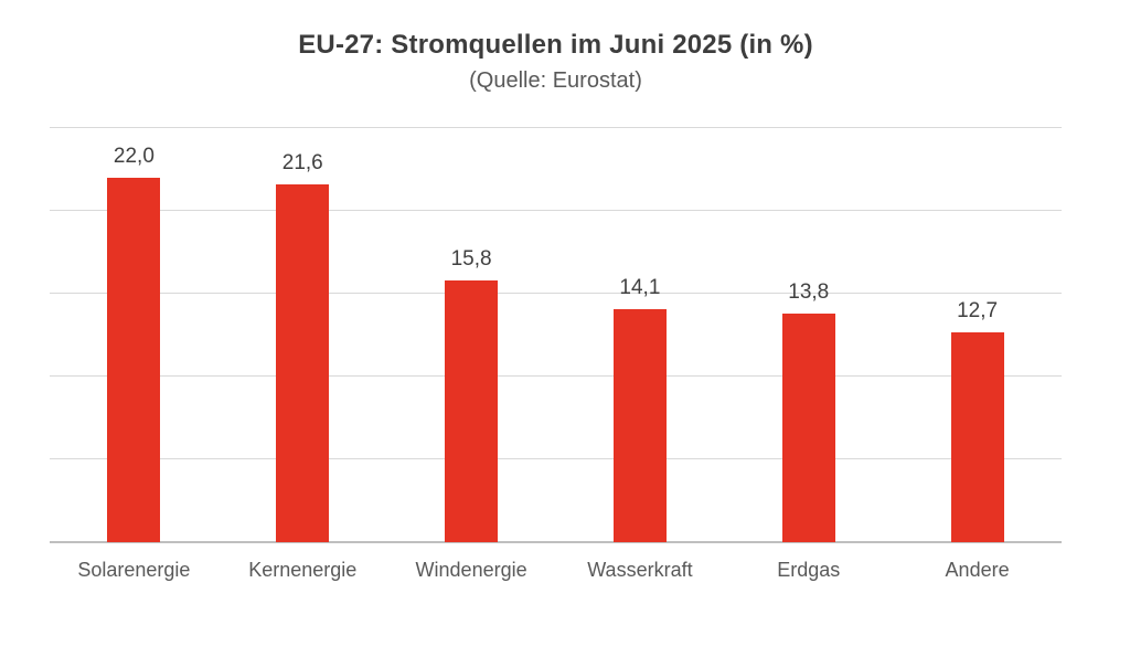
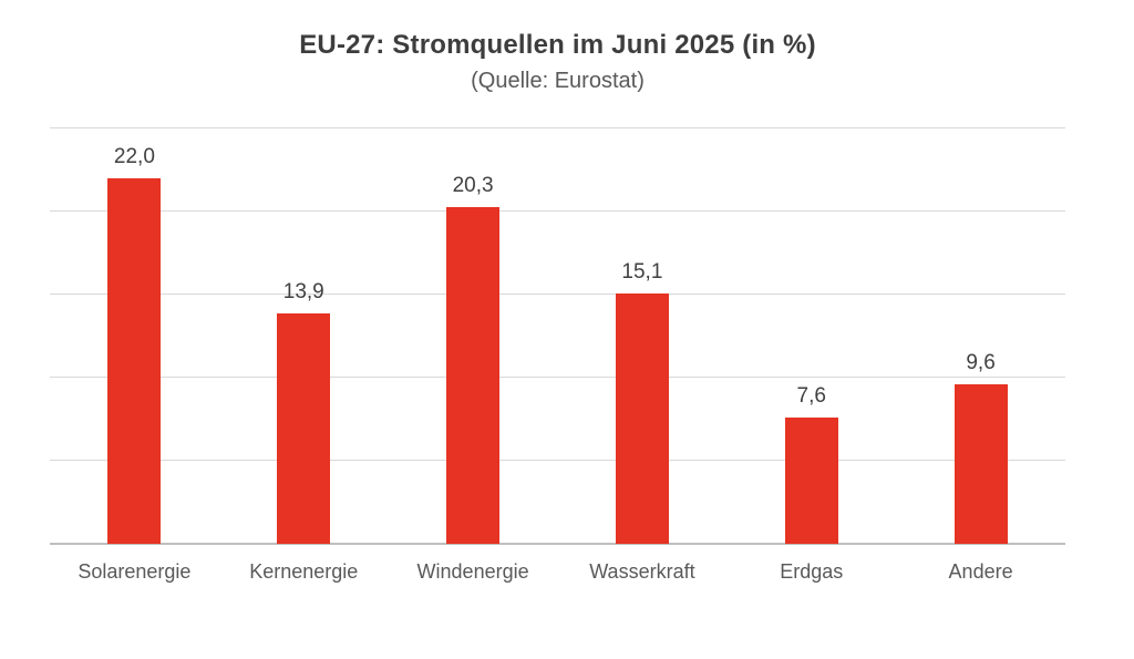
Kernenergie: 21,6 -> 13,9
Windenergie: 15,8 -> 20,3
Wasserkraft: 14,1 -> 15,1
Erdgas: 13,8 -> 7,6
Andere: 12,7 -> 9,6
